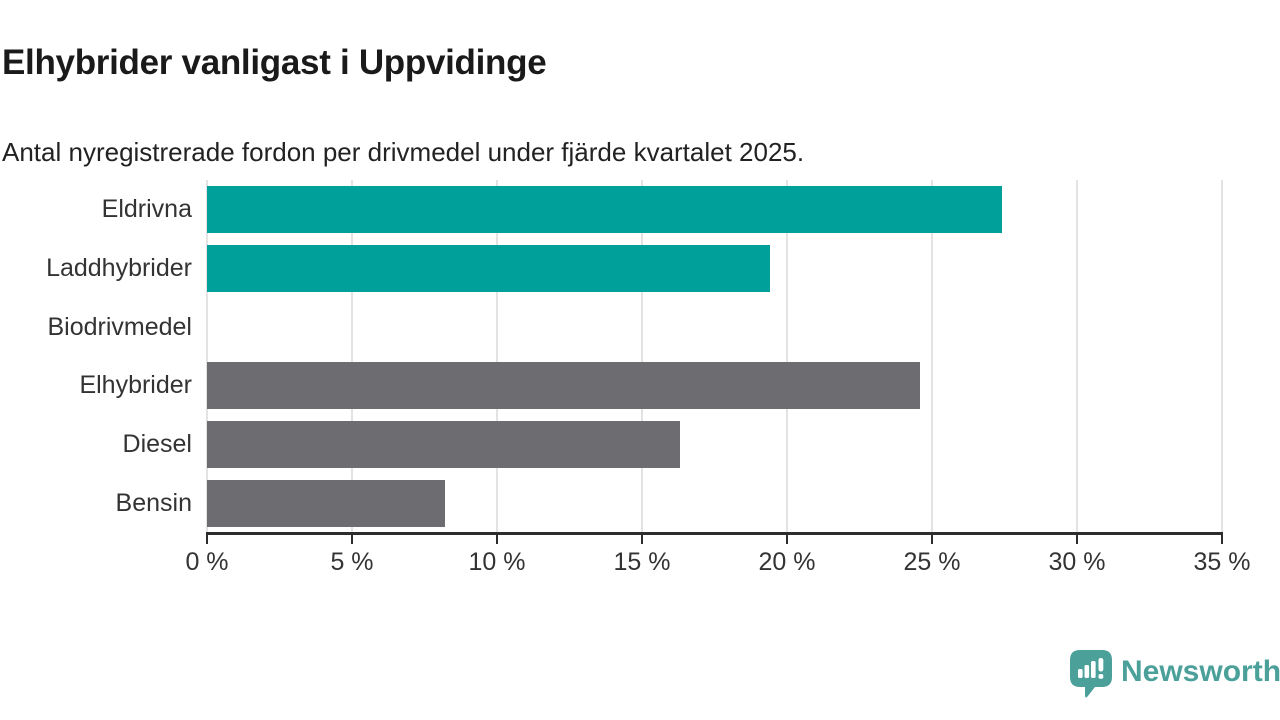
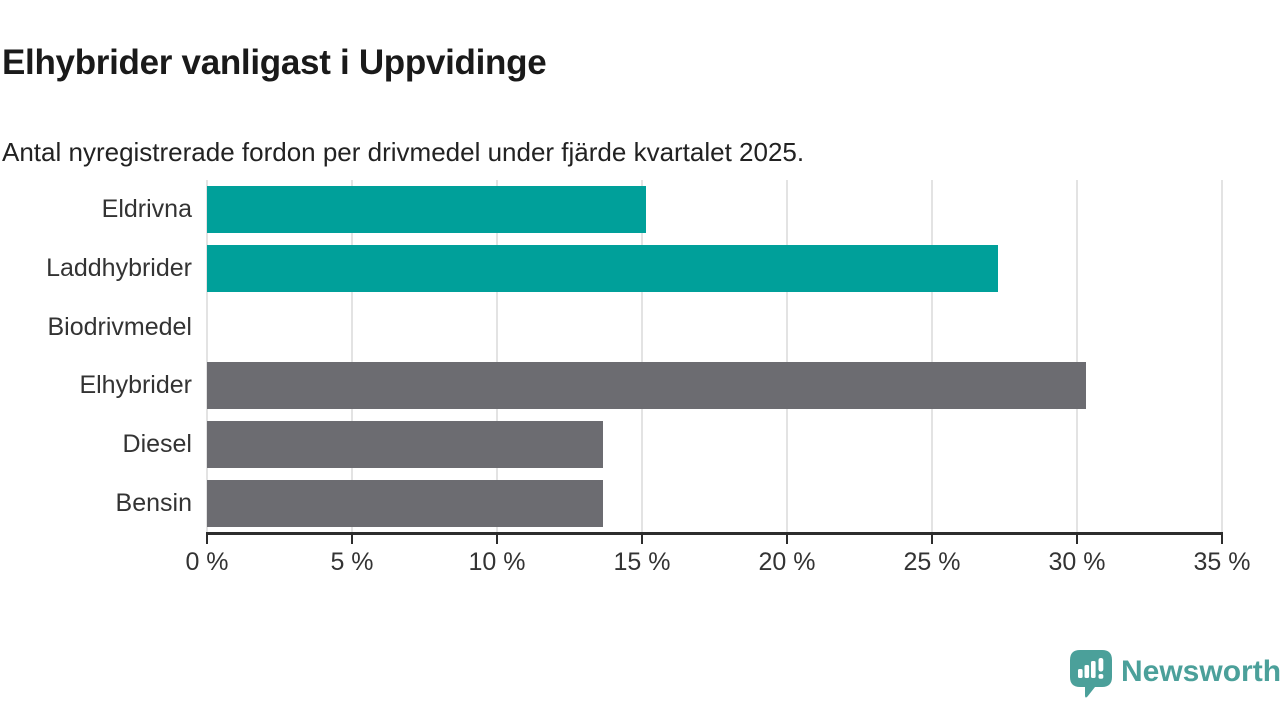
Eldrivna: 27.4% -> 15.2%
Laddhybrider: 19.4% -> 27.3%
Elhybrider: 24.6% -> 30.3%
Diesel: 16.3% -> 13.6%
Bensin: 8.2% -> 13.6%
